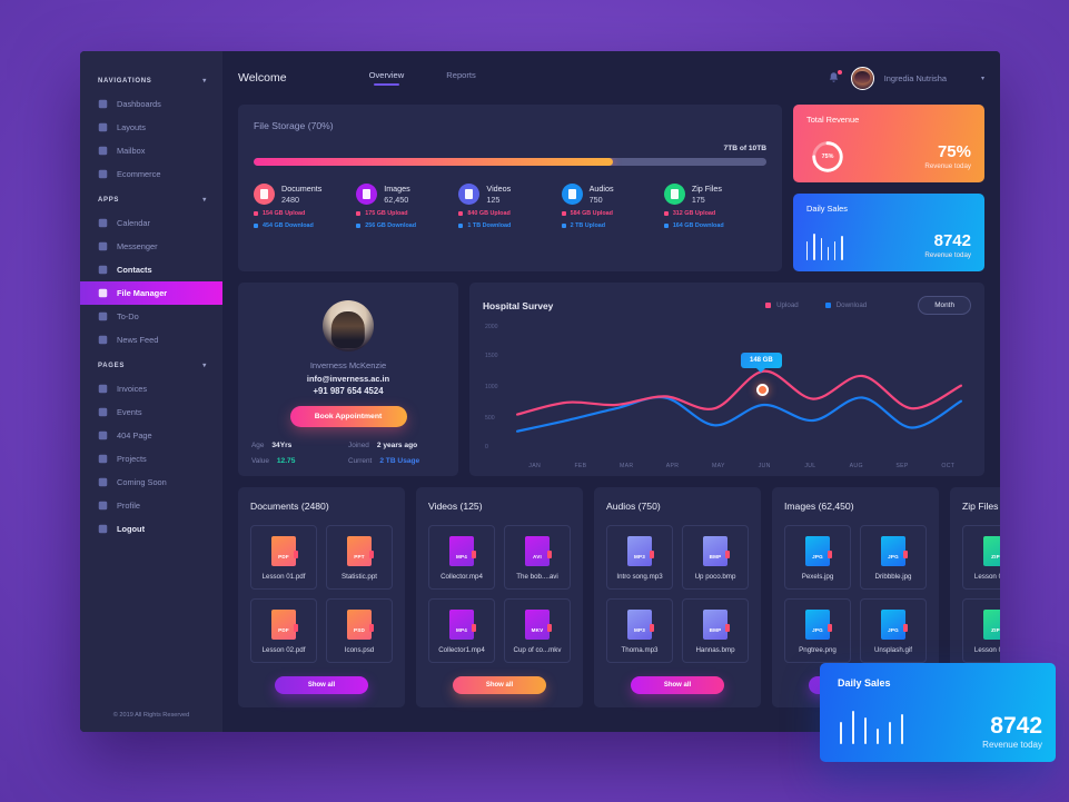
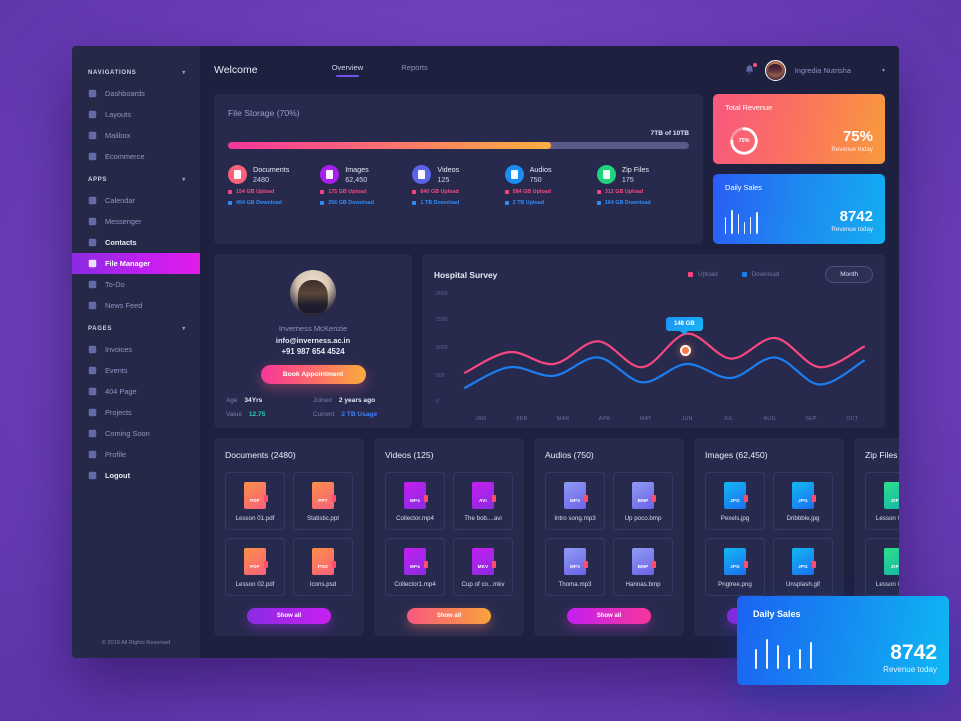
Upload/FEB: 800 -> 1000
Download/FEB: 500 -> 700
Download/MAR: 700 -> 500
Upload/APR: 900 -> 1200
